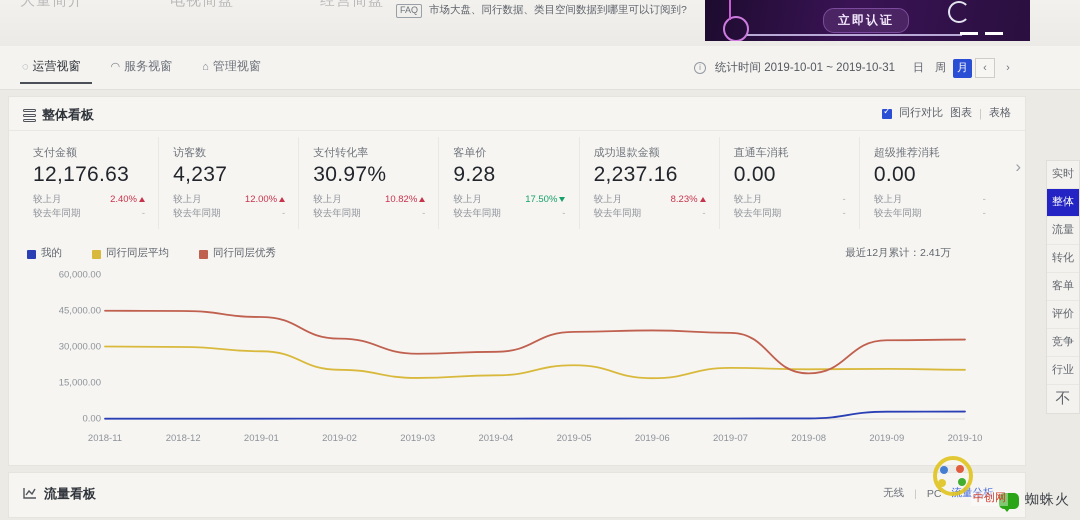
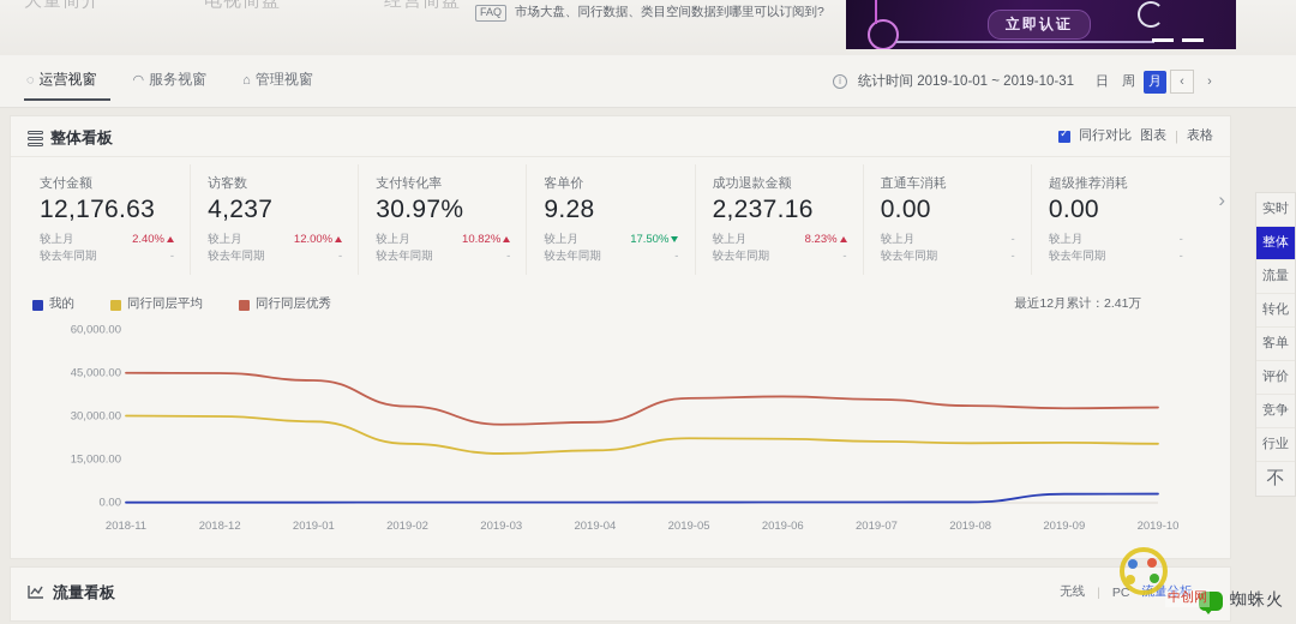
同行同层平均/2019-06: 17000 -> 22000
同行同层优秀/2019-08: 19000 -> 34000
